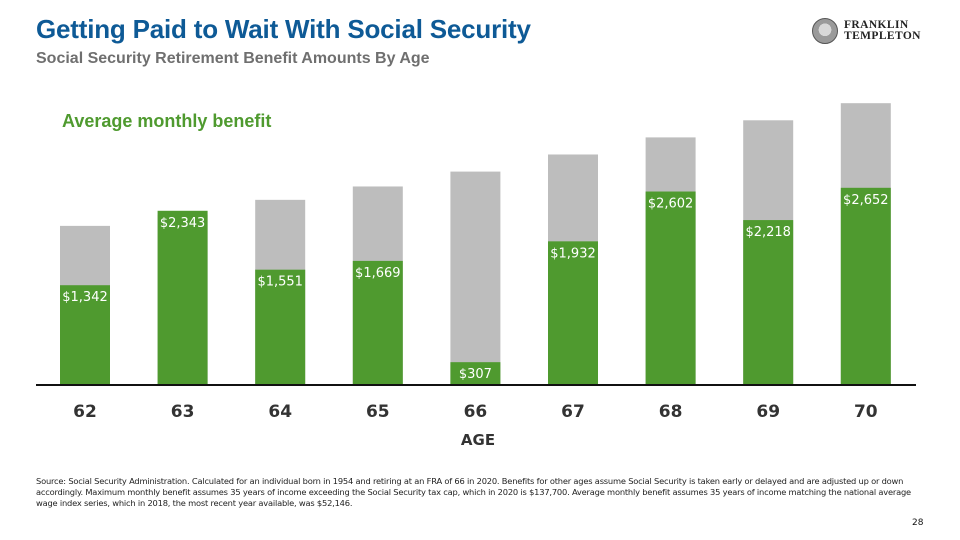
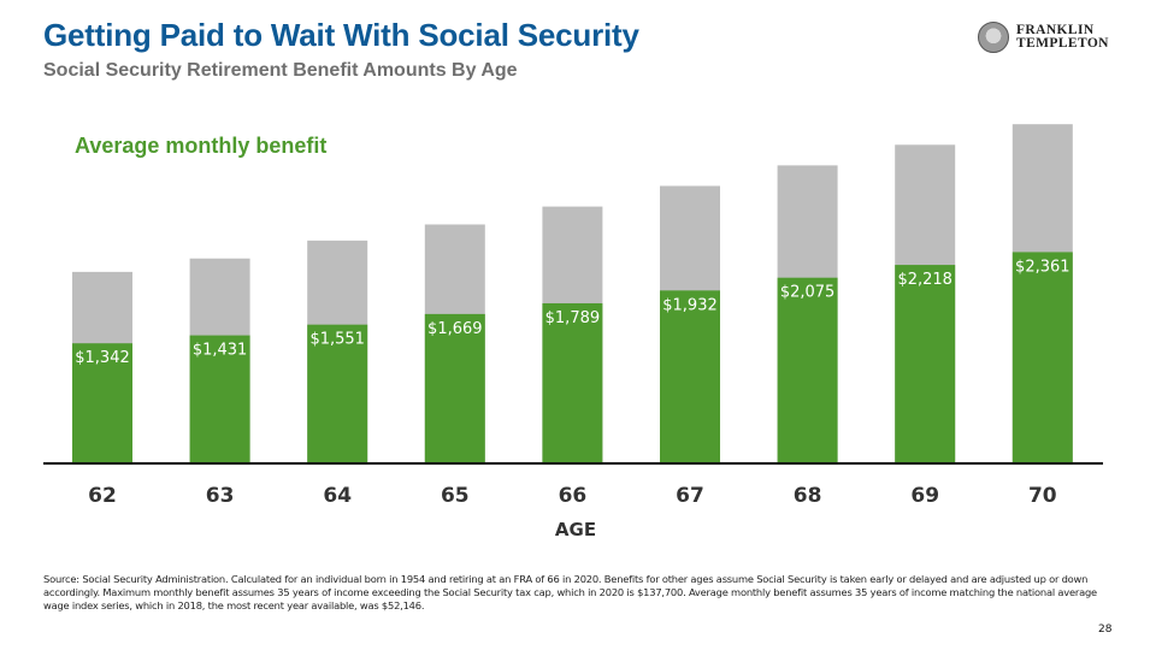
Average monthly benefit/63: $2,343 -> $1,431
Average monthly benefit/66: $307 -> $1,789
Average monthly benefit/68: $2,602 -> $2,075
Average monthly benefit/70: $2,652 -> $2,361
